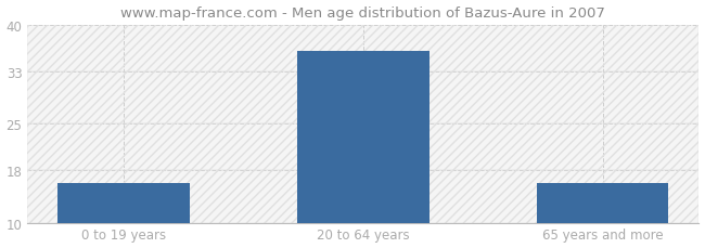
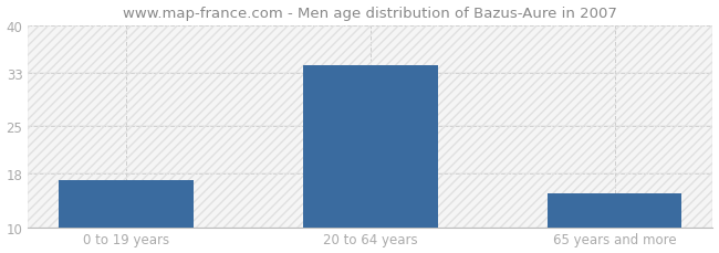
0 to 19 years: 16 -> 17
20 to 64 years: 36 -> 34
65 years and more: 16 -> 15
